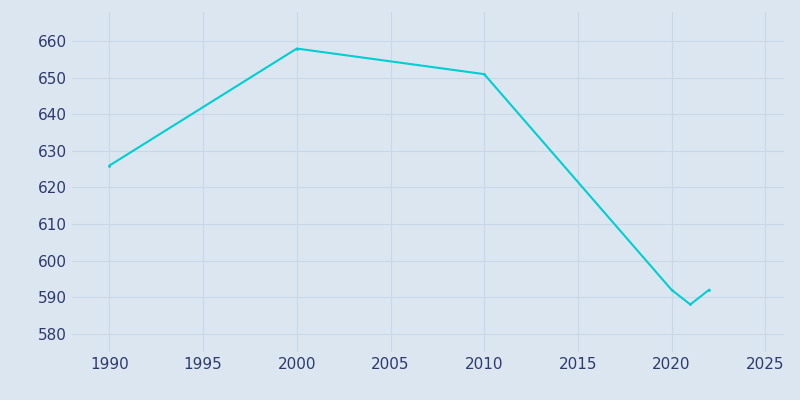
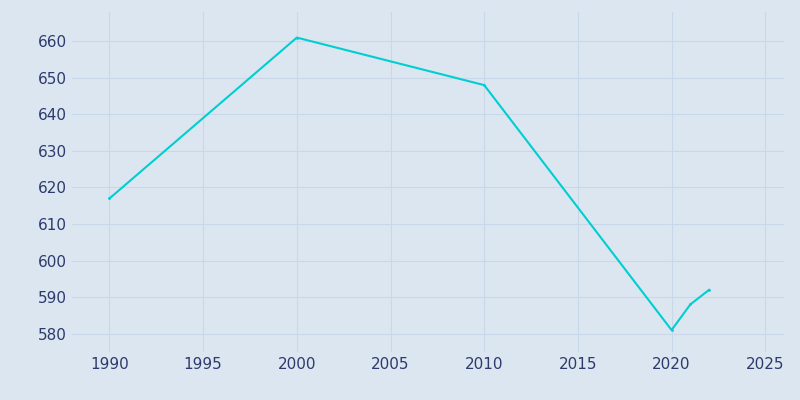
1990: 626 -> 617
2000: 658 -> 661
2010: 651 -> 648
2020: 592 -> 581
